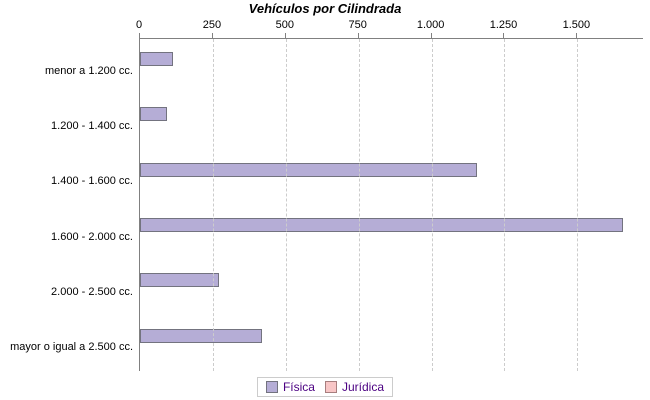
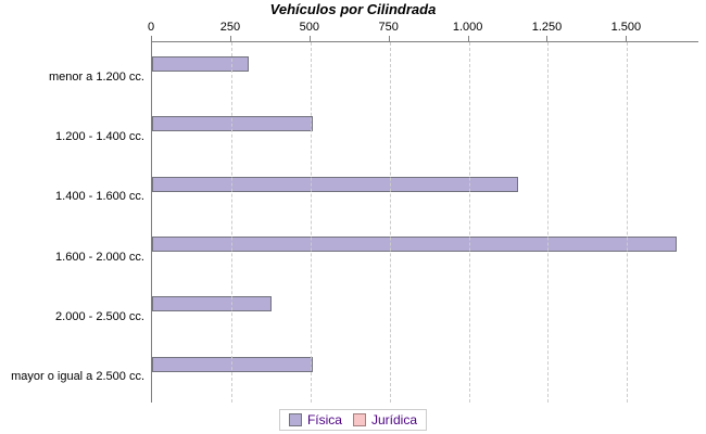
Física/menor a 1.200 cc.: 100 -> 300
Física/1.200 - 1.400 cc.: 80 -> 500
Física/2.000 - 2.500 cc.: 260 -> 370
Física/mayor o igual a 2.500 cc.: 410 -> 500
